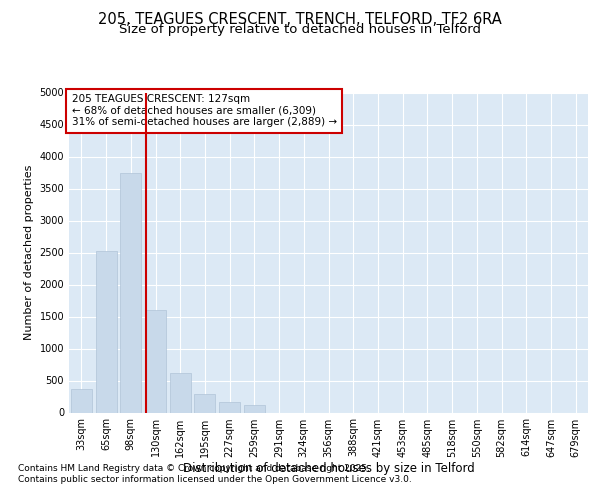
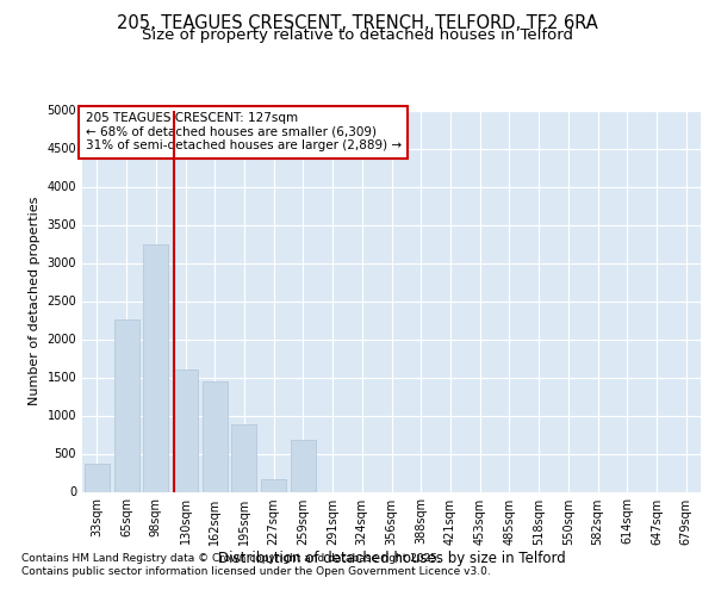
65sqm: 2520 -> 2260
98sqm: 3750 -> 3240
162sqm: 620 -> 1440
195sqm: 290 -> 880
259sqm: 110 -> 680
